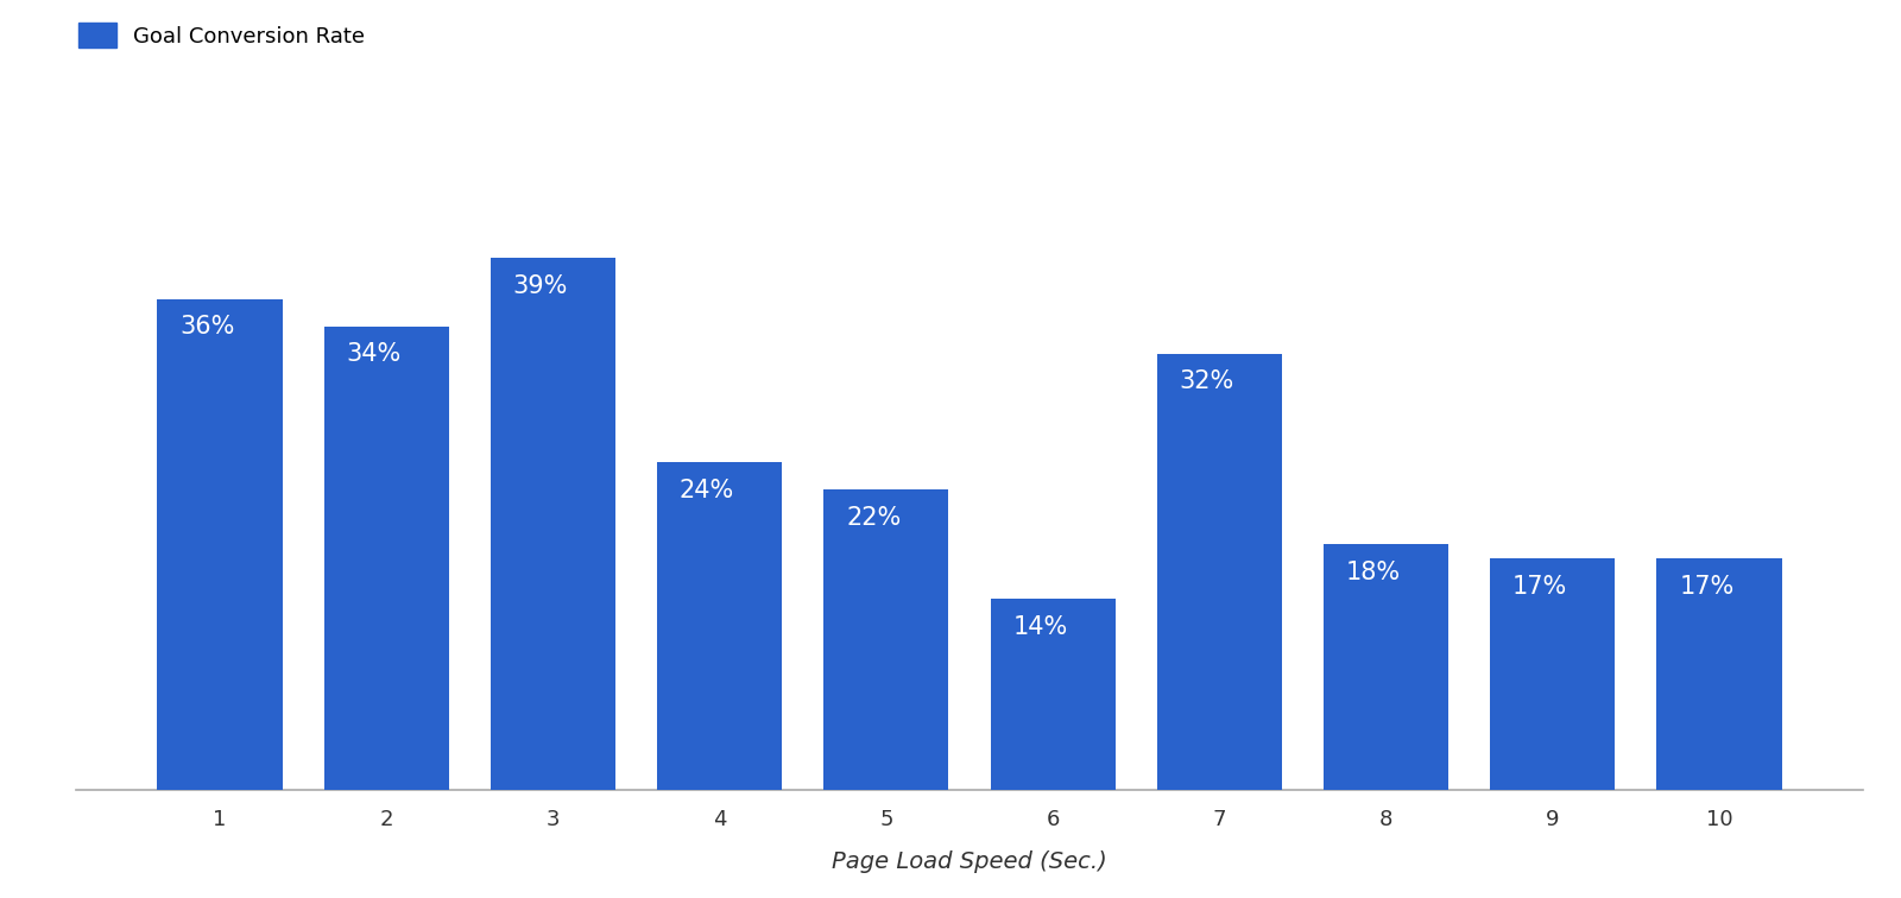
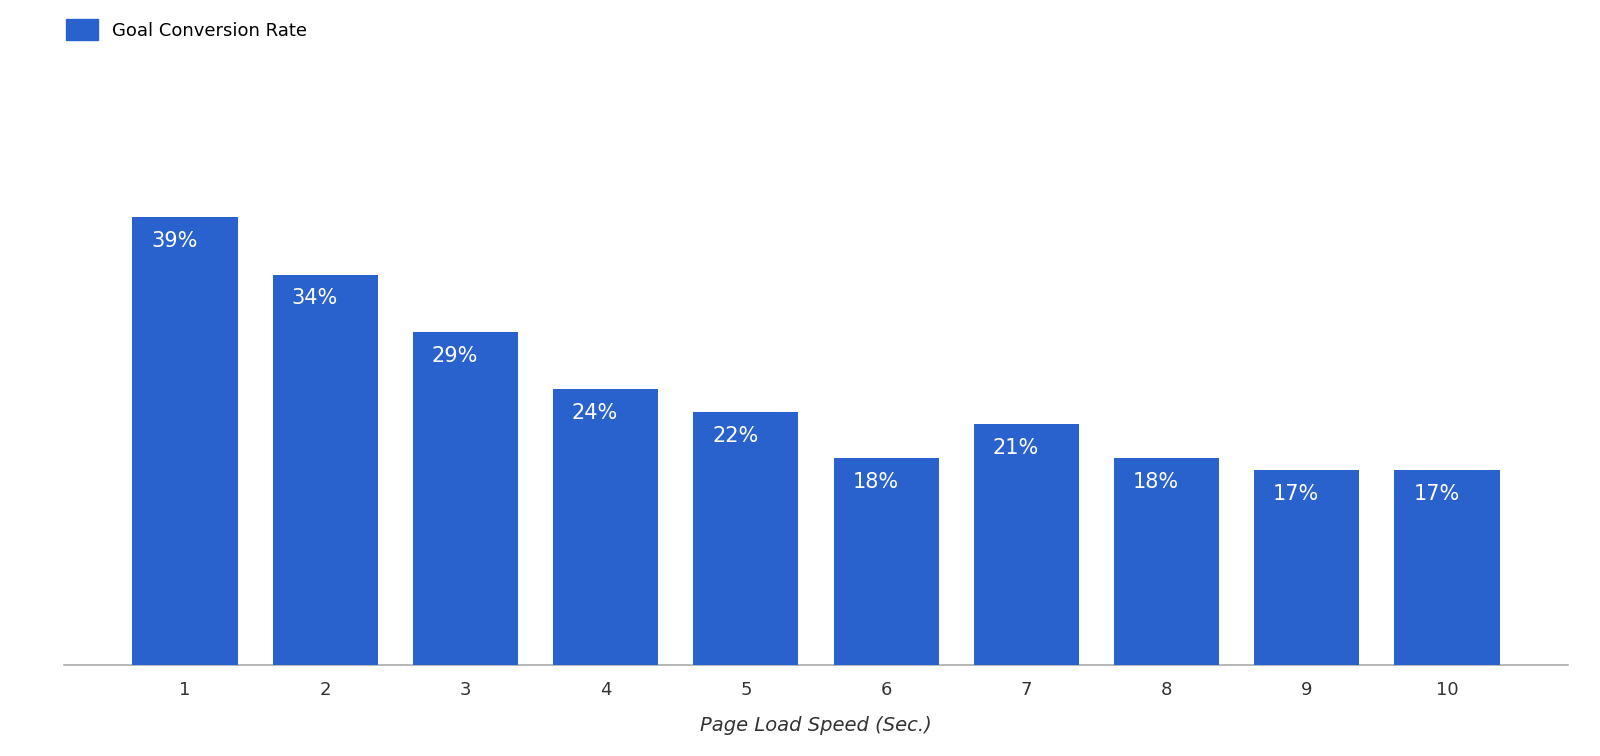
1: 36% -> 39%
3: 39% -> 29%
6: 14% -> 18%
7: 32% -> 21%
